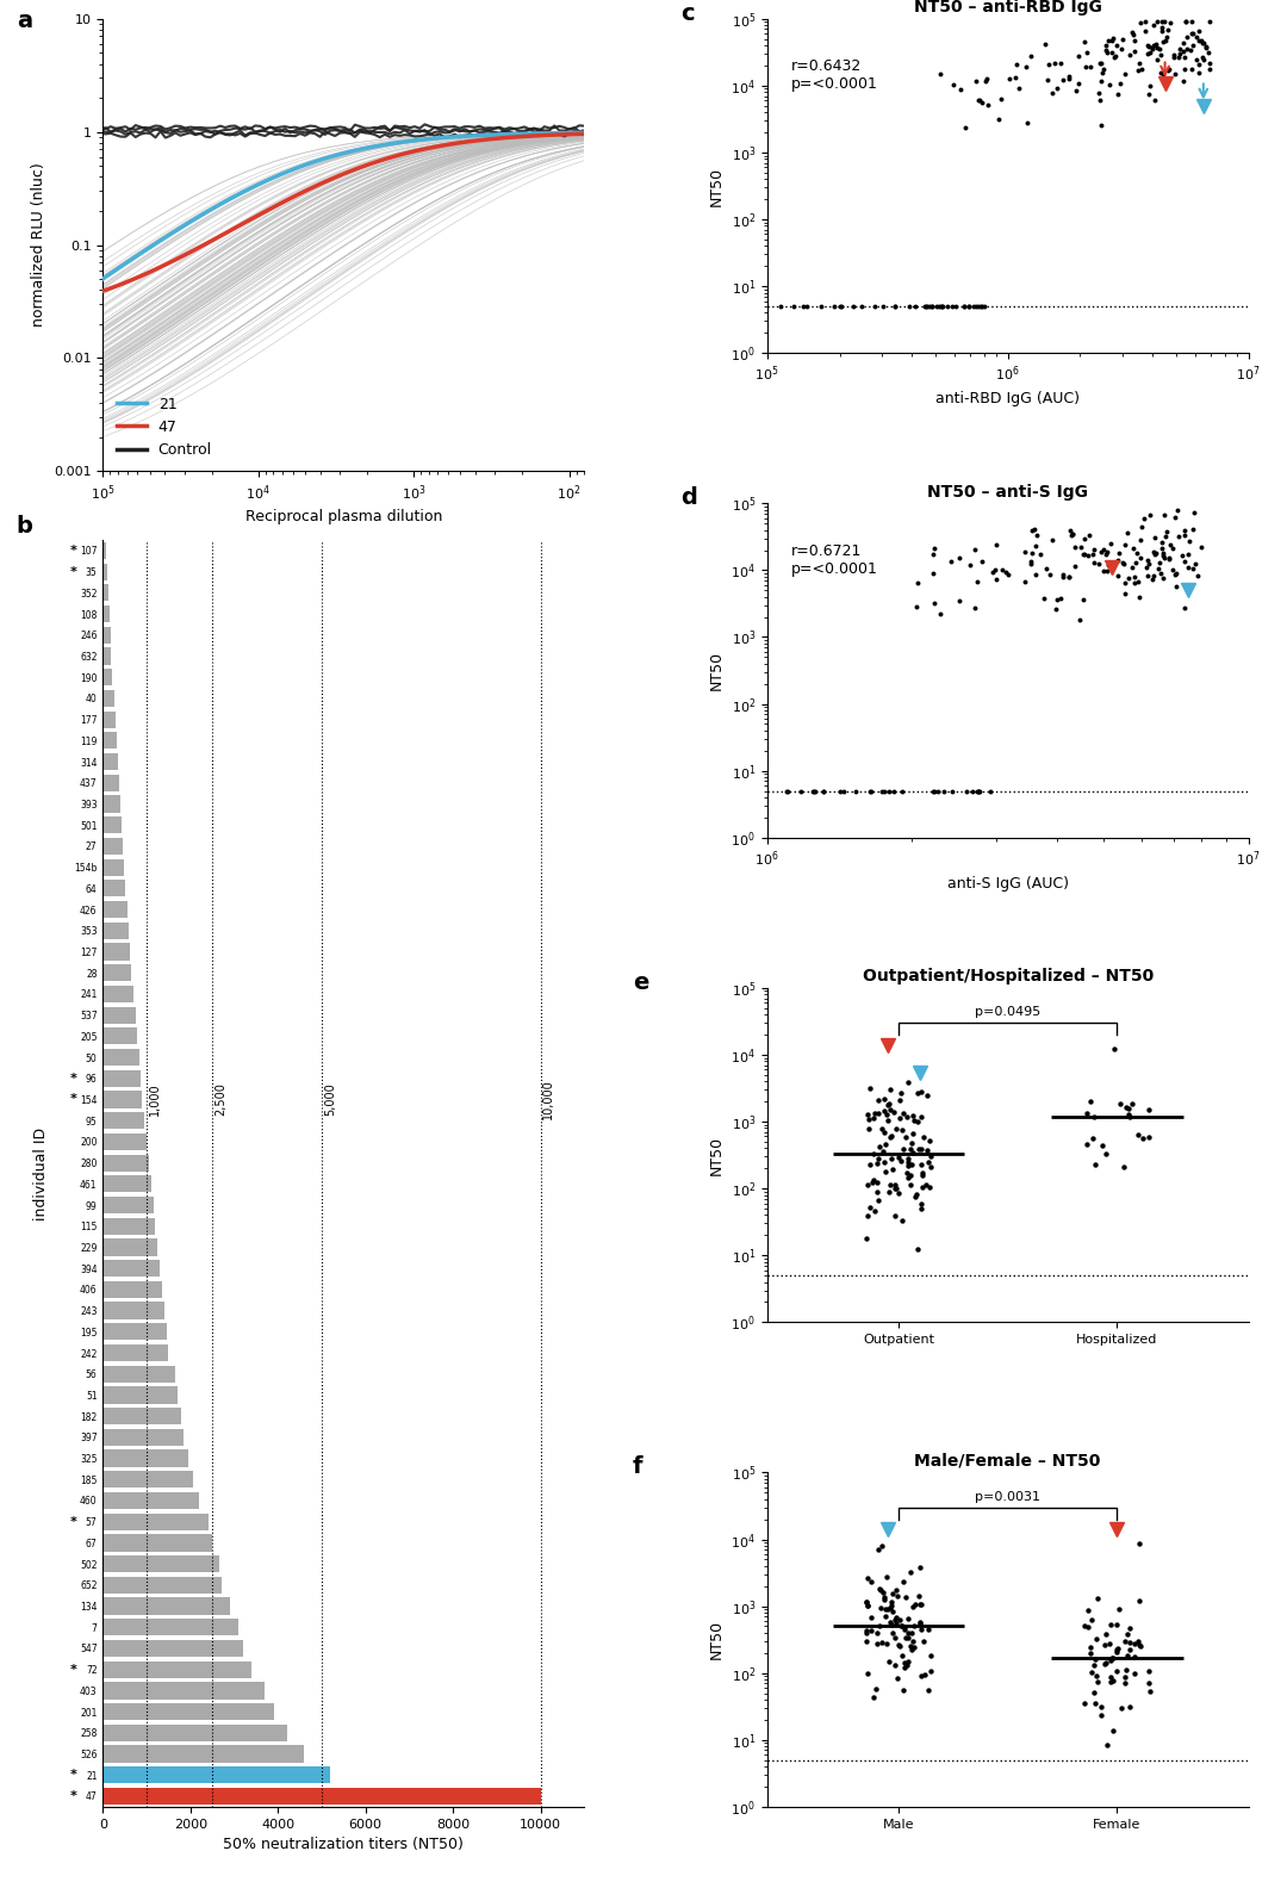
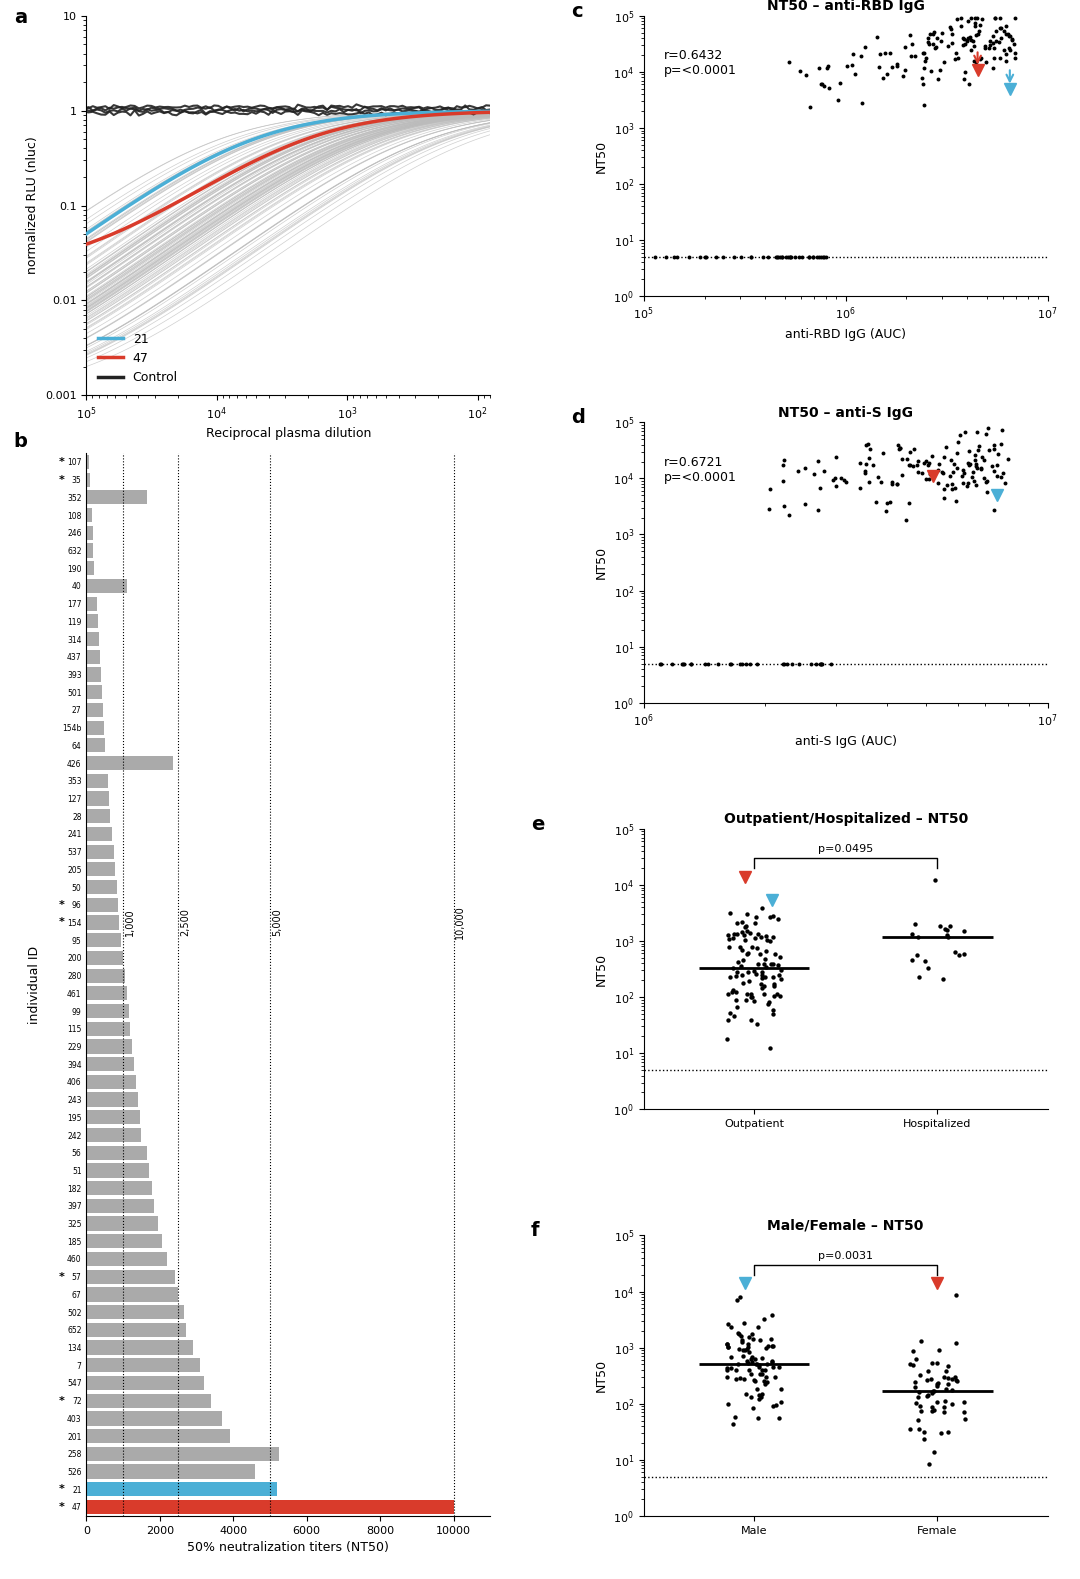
352: 120 -> 1650
40: 250 -> 1100
426: 550 -> 2350
258: 4200 -> 5250
